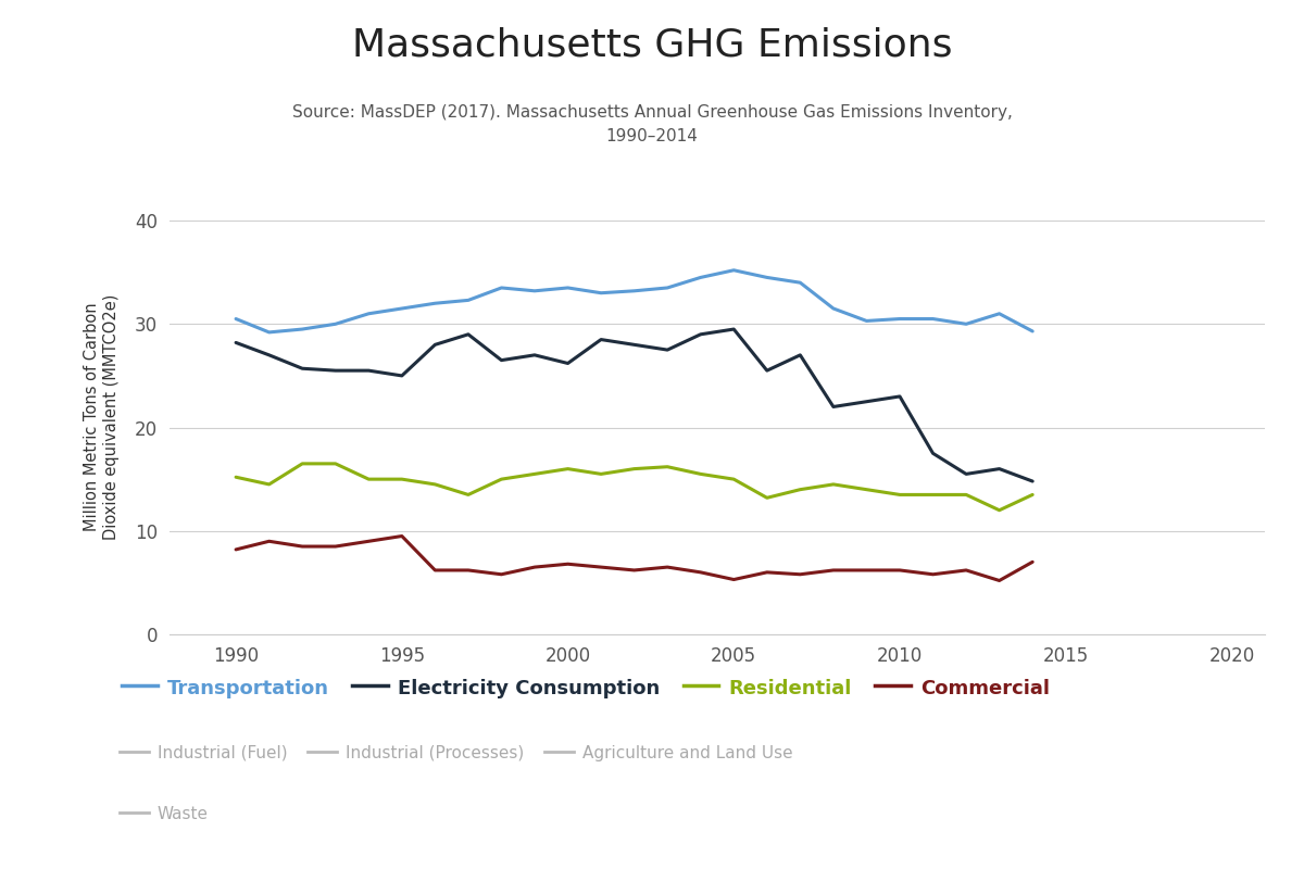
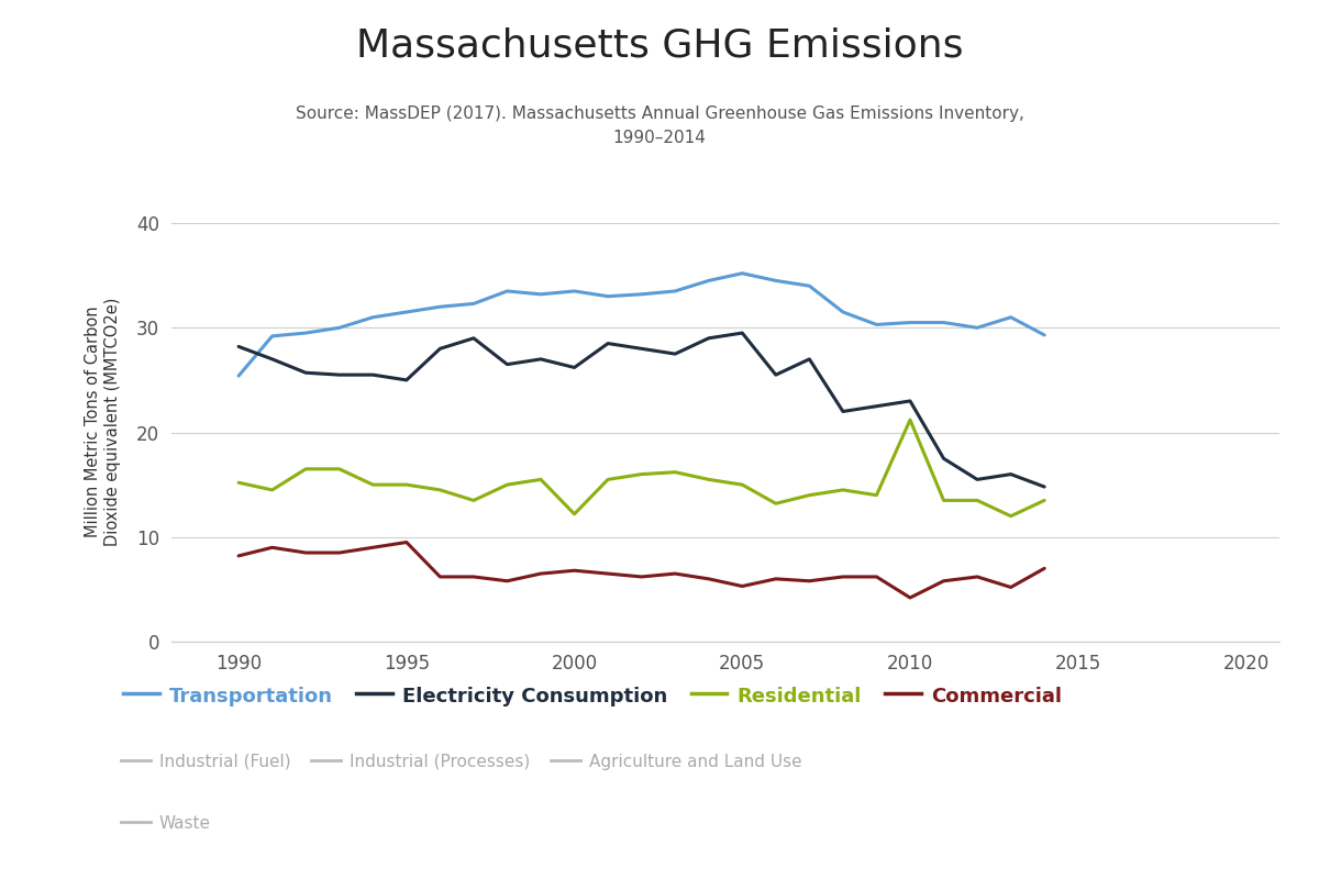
Transportation/1990: 30.5 -> 25.4
Residential/2000: 16.0 -> 12.2
Residential/2010: 13.5 -> 21.2
Commercial/2010: 6.2 -> 4.2
